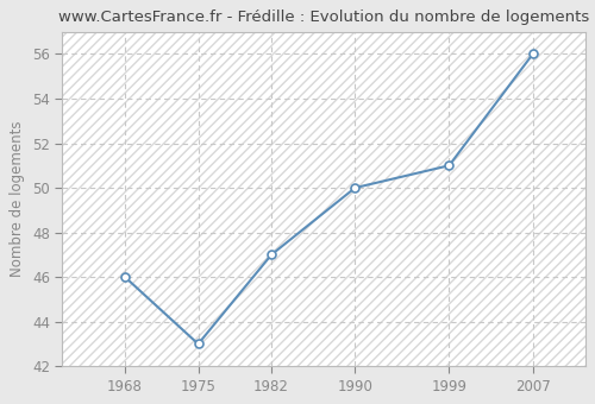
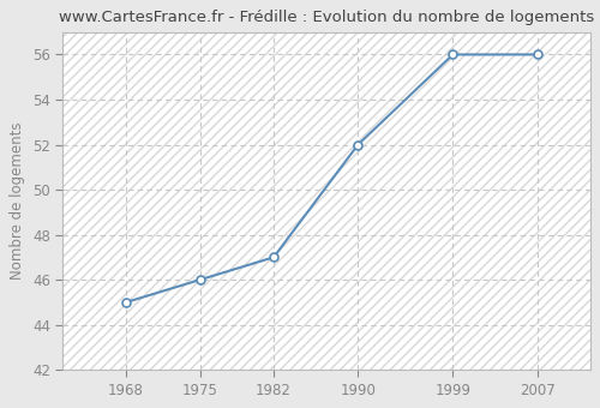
1968: 46 -> 45
1975: 43 -> 46
1990: 50 -> 52
1999: 51 -> 56
